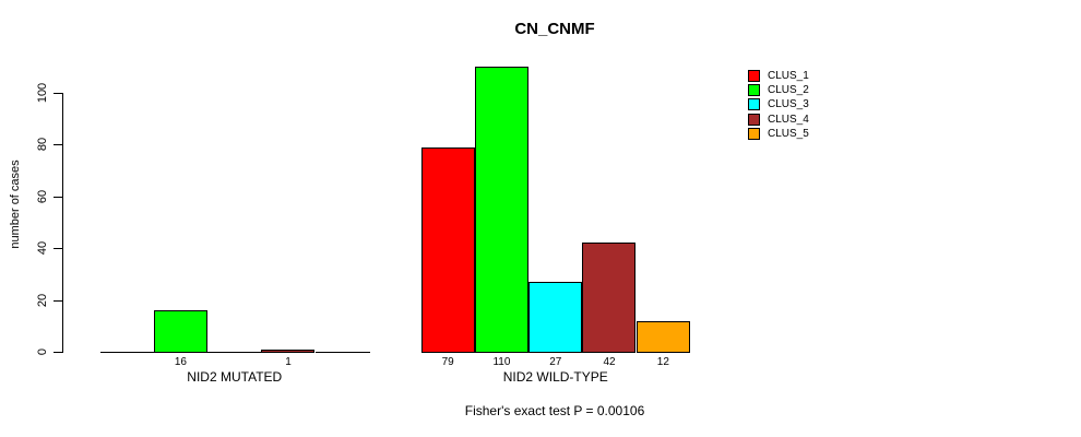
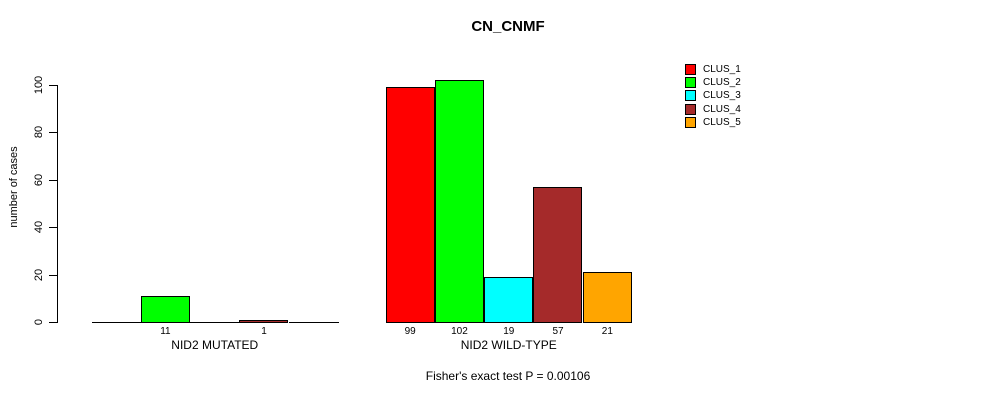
CLUS_2/NID2 MUTATED: 16 -> 11
CLUS_1/NID2 WILD-TYPE: 79 -> 99
CLUS_2/NID2 WILD-TYPE: 110 -> 102
CLUS_3/NID2 WILD-TYPE: 27 -> 19
CLUS_4/NID2 WILD-TYPE: 42 -> 57
CLUS_5/NID2 WILD-TYPE: 12 -> 21
